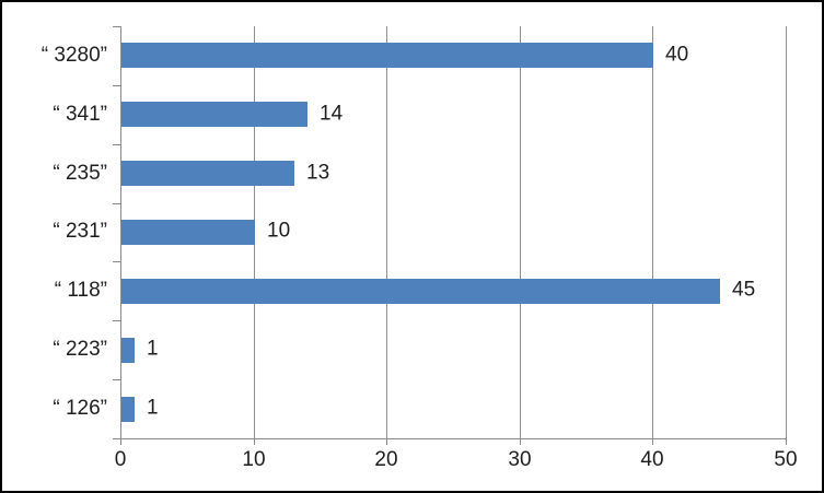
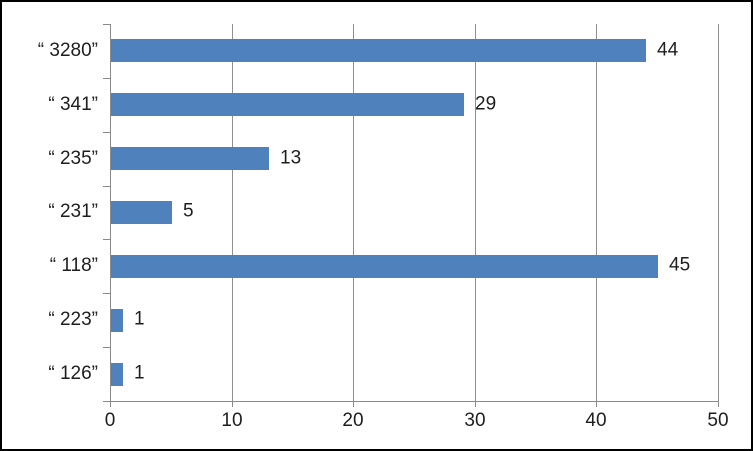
“ 3280”: 40 -> 44
“ 341”: 14 -> 29
“ 231”: 10 -> 5
